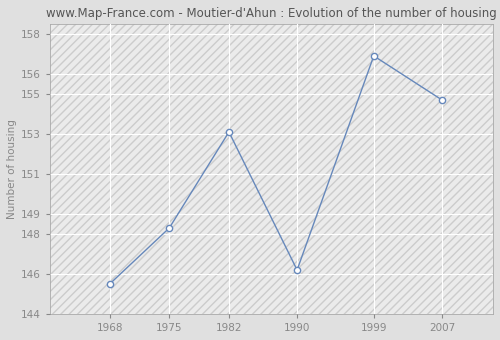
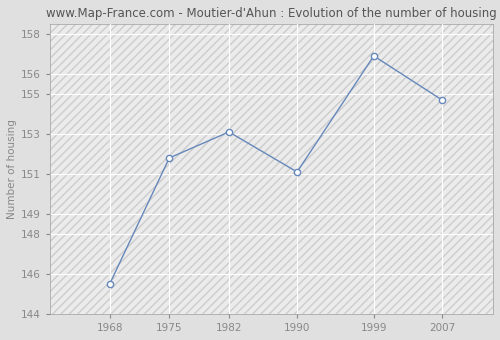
1975: 148.3 -> 151.8
1990: 146.2 -> 151.1
